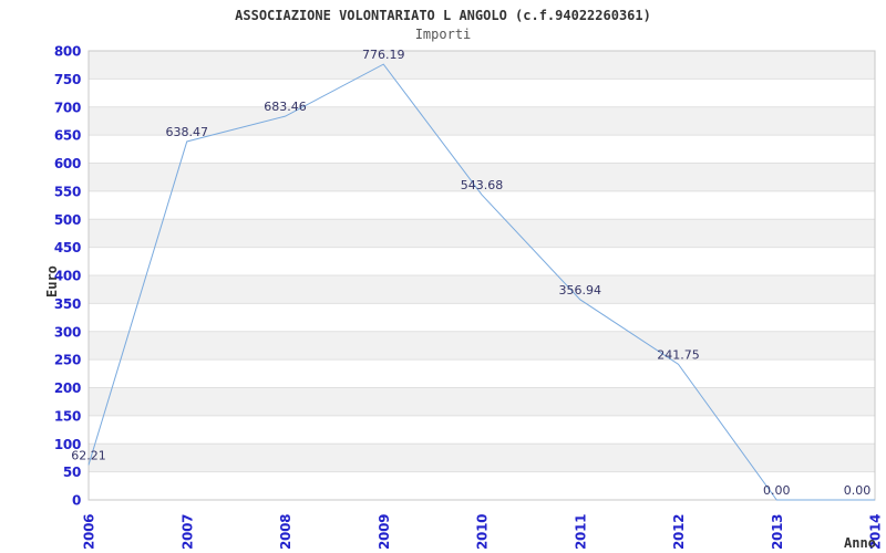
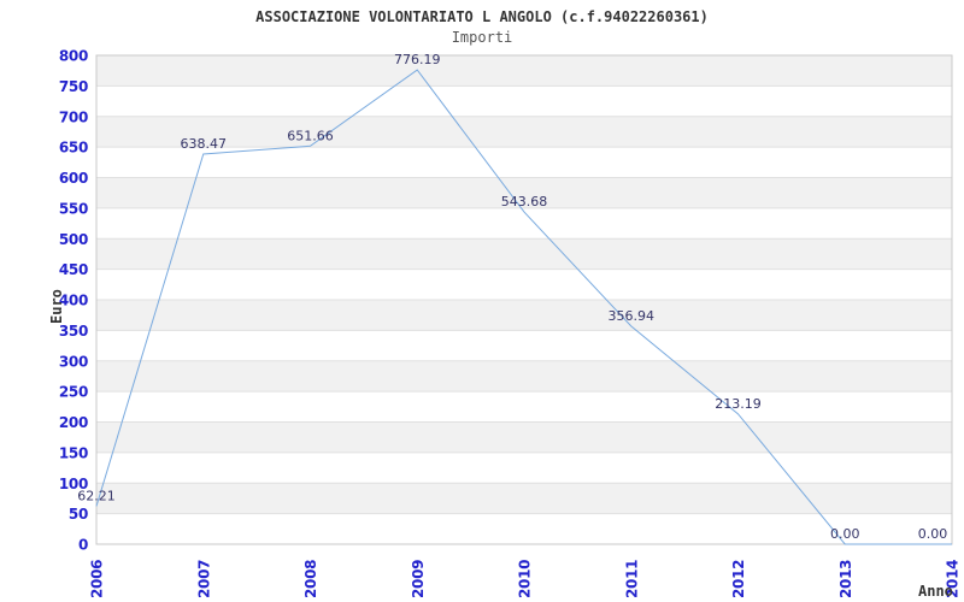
2008: 683.46 -> 651.66
2012: 241.75 -> 213.19
